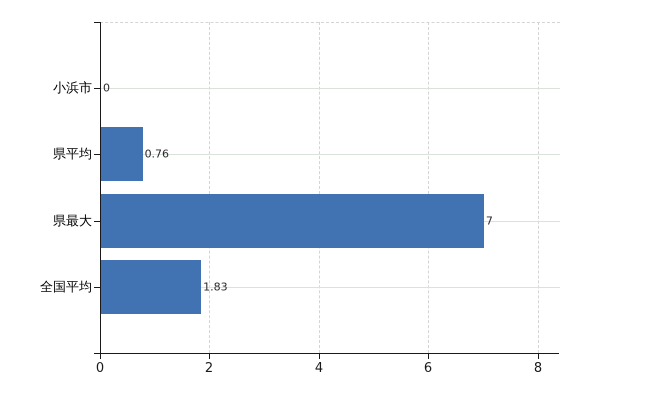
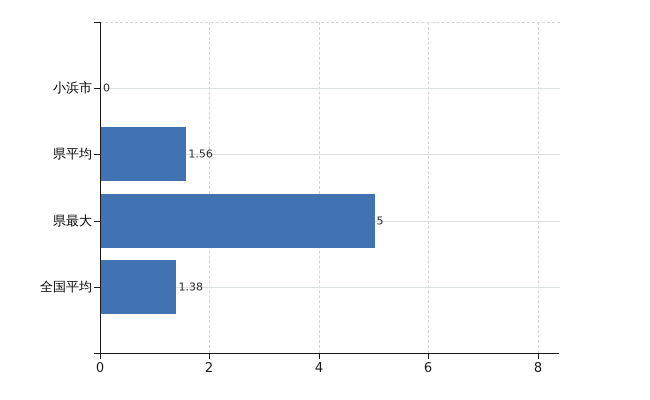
県平均: 0.76 -> 1.56
県最大: 7 -> 5
全国平均: 1.83 -> 1.38
